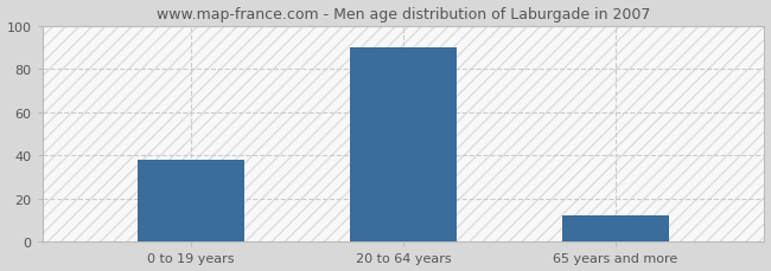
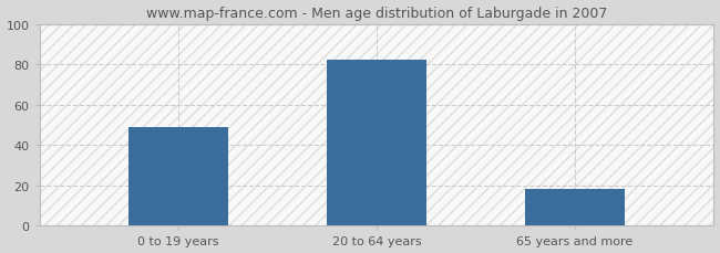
0 to 19 years: 38 -> 49
20 to 64 years: 90 -> 82
65 years and more: 12 -> 18
